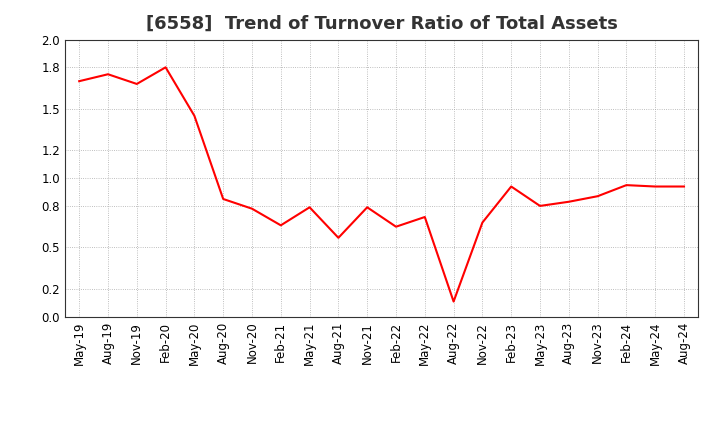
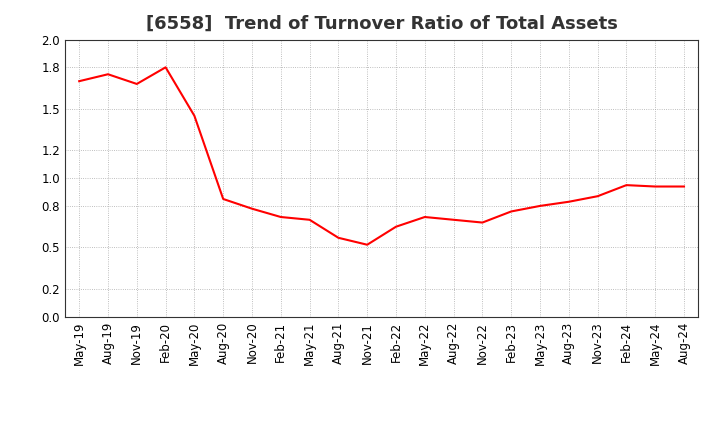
Feb-21: 0.66 -> 0.72
May-21: 0.79 -> 0.70
Nov-21: 0.79 -> 0.52
Aug-22: 0.11 -> 0.70
Feb-23: 0.94 -> 0.76
